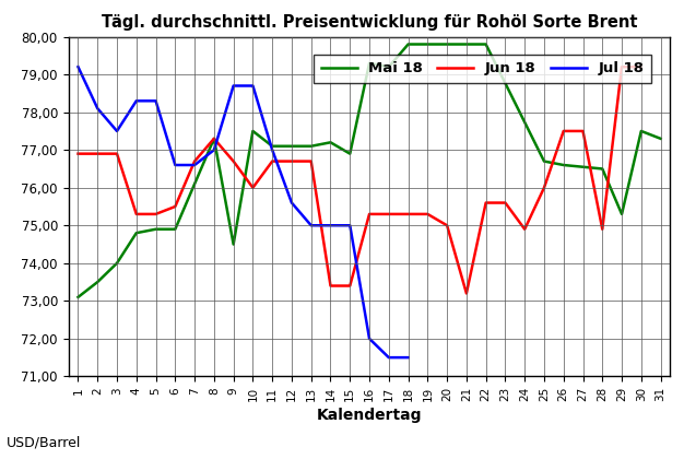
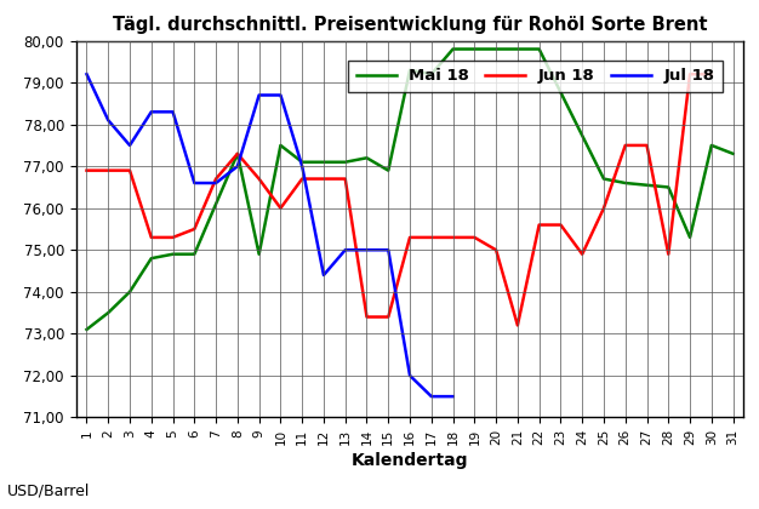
Mai 18/9: 74,5 -> 74,9
Jul 18/12: 75,6 -> 74,4
